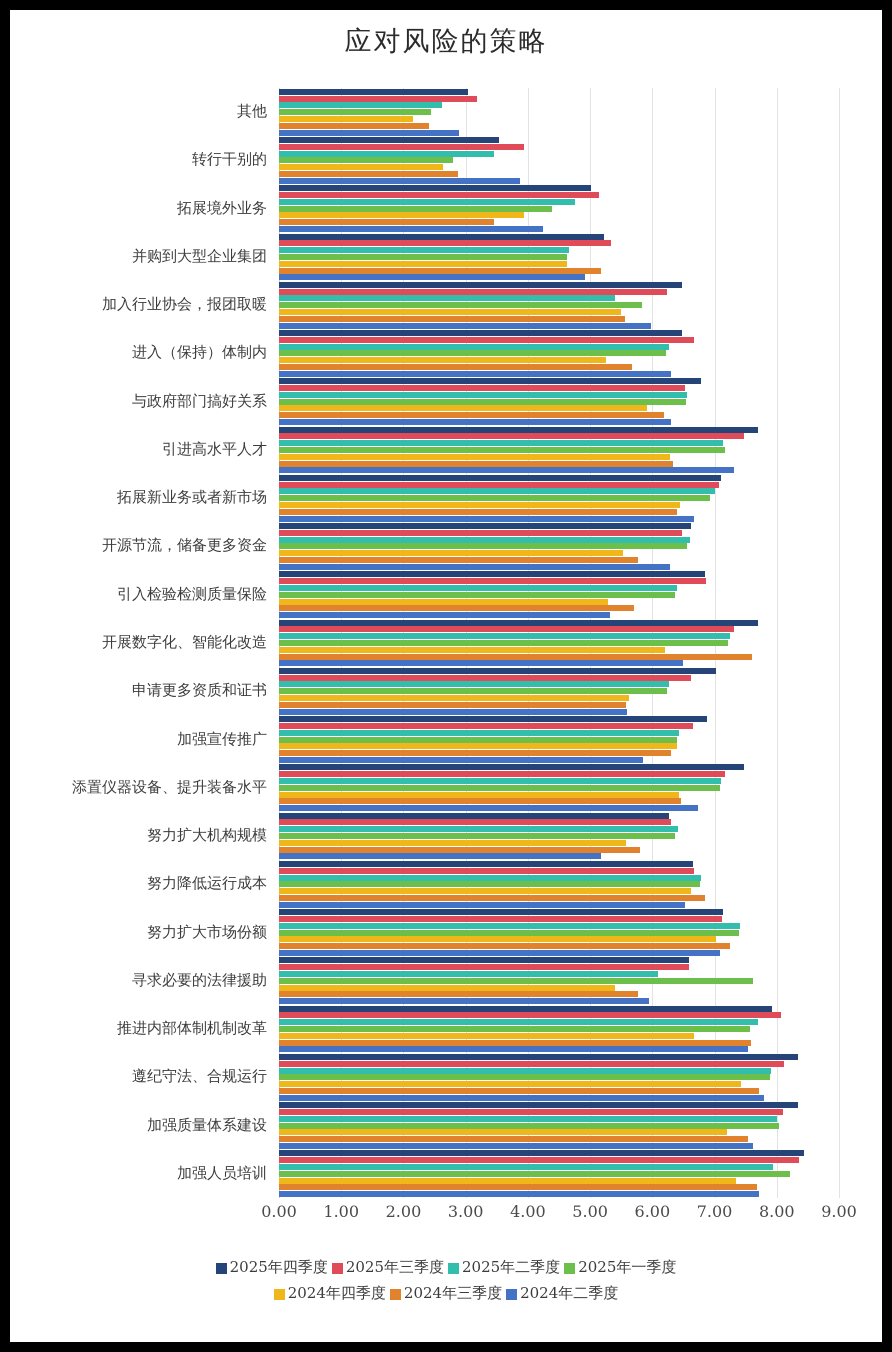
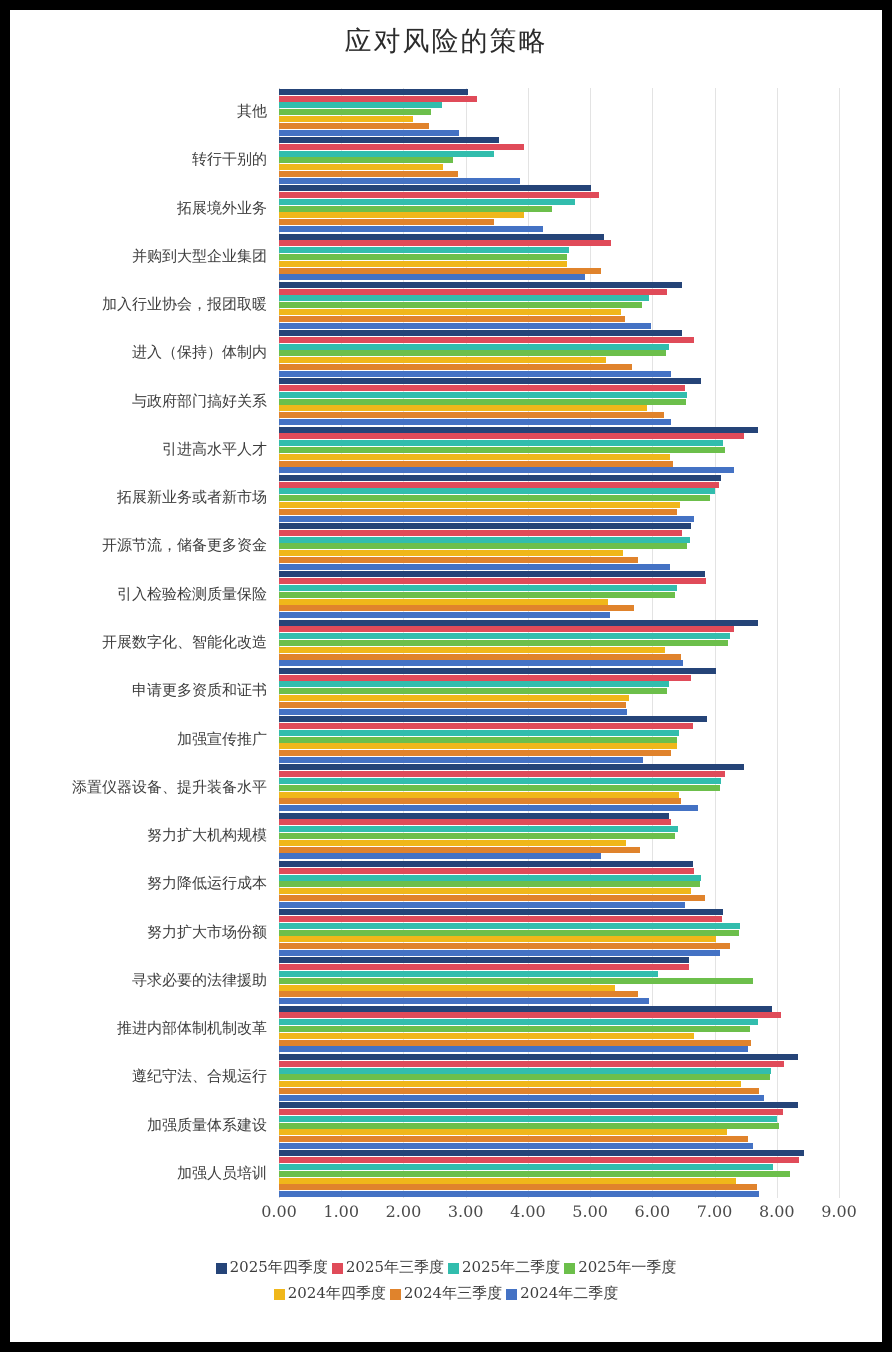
2025年二季度/加入行业协会，报团取暖: 5.4 -> 5.9
2024年三季度/开展数字化、智能化改造: 7.6 -> 6.5
